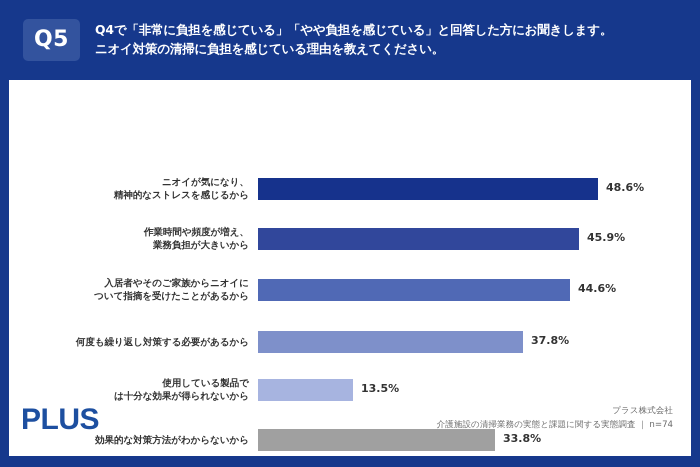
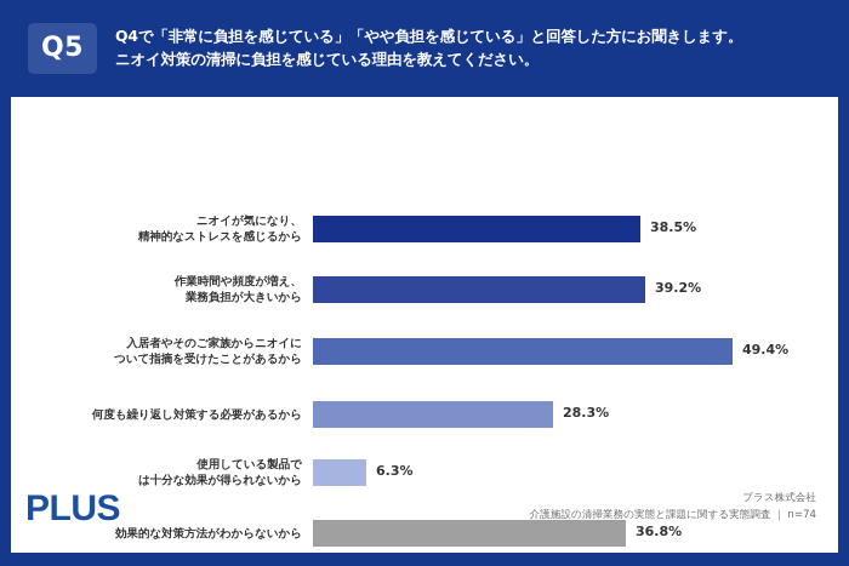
ニオイが気になり、 精神的なストレスを感じるから: 48.6% -> 38.5%
作業時間や頻度が増え、 業務負担が大きいから: 45.9% -> 39.2%
入居者やそのご家族からニオイに ついて指摘を受けたことがあるから: 44.6% -> 49.4%
何度も繰り返し対策する必要があるから: 37.8% -> 28.3%
使用している製品で は十分な効果が得られないから: 13.5% -> 6.3%
効果的な対策方法がわからないから: 33.8% -> 36.8%
